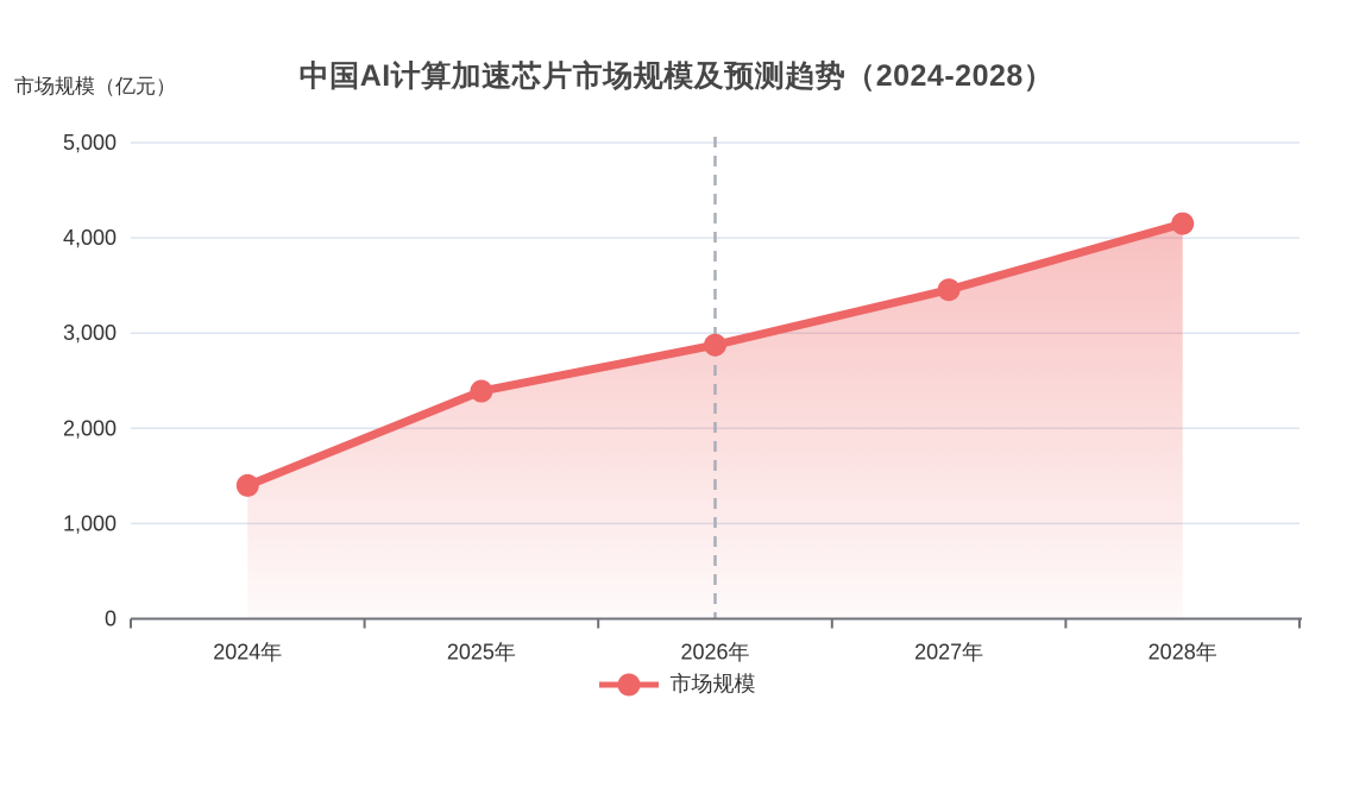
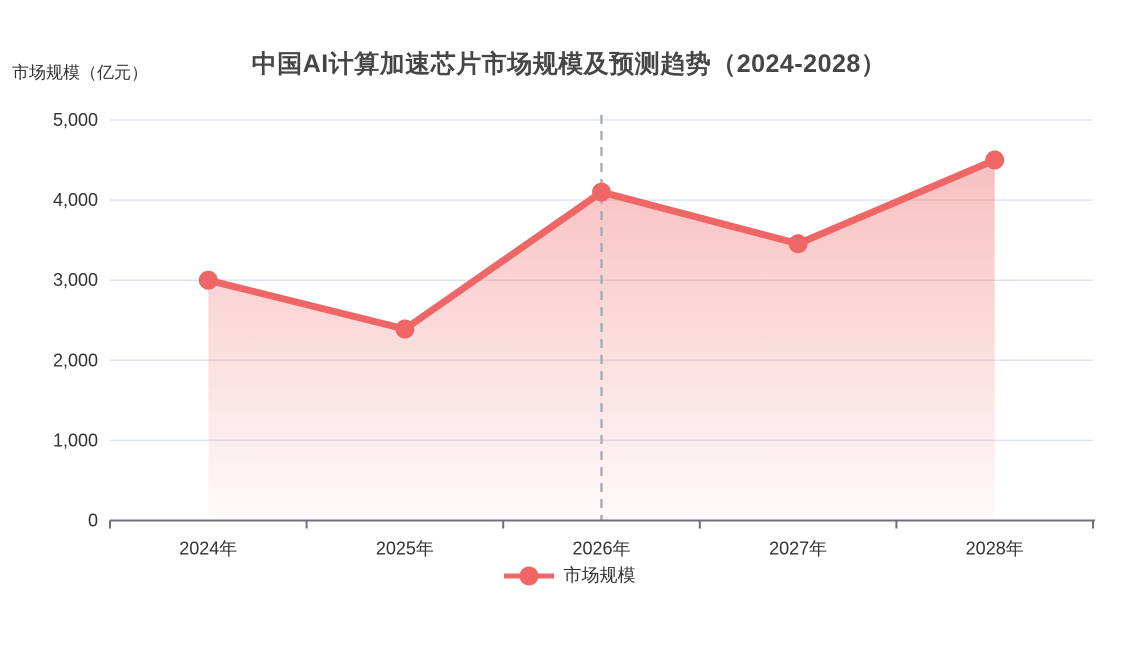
2024年: 1400 -> 3000
2026年: 2900 -> 4100
2028年: 4200 -> 4500
